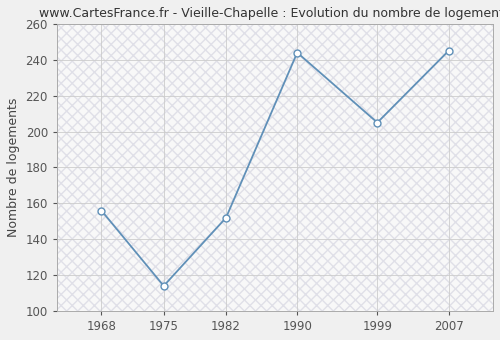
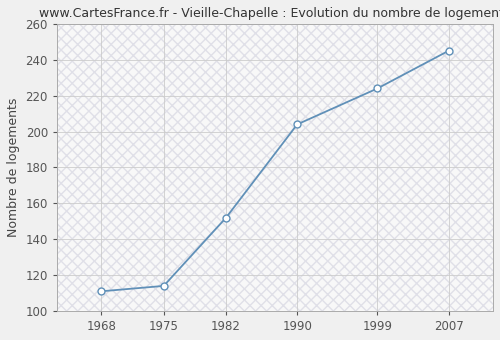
1968: 156 -> 111
1990: 244 -> 204
1999: 205 -> 224
